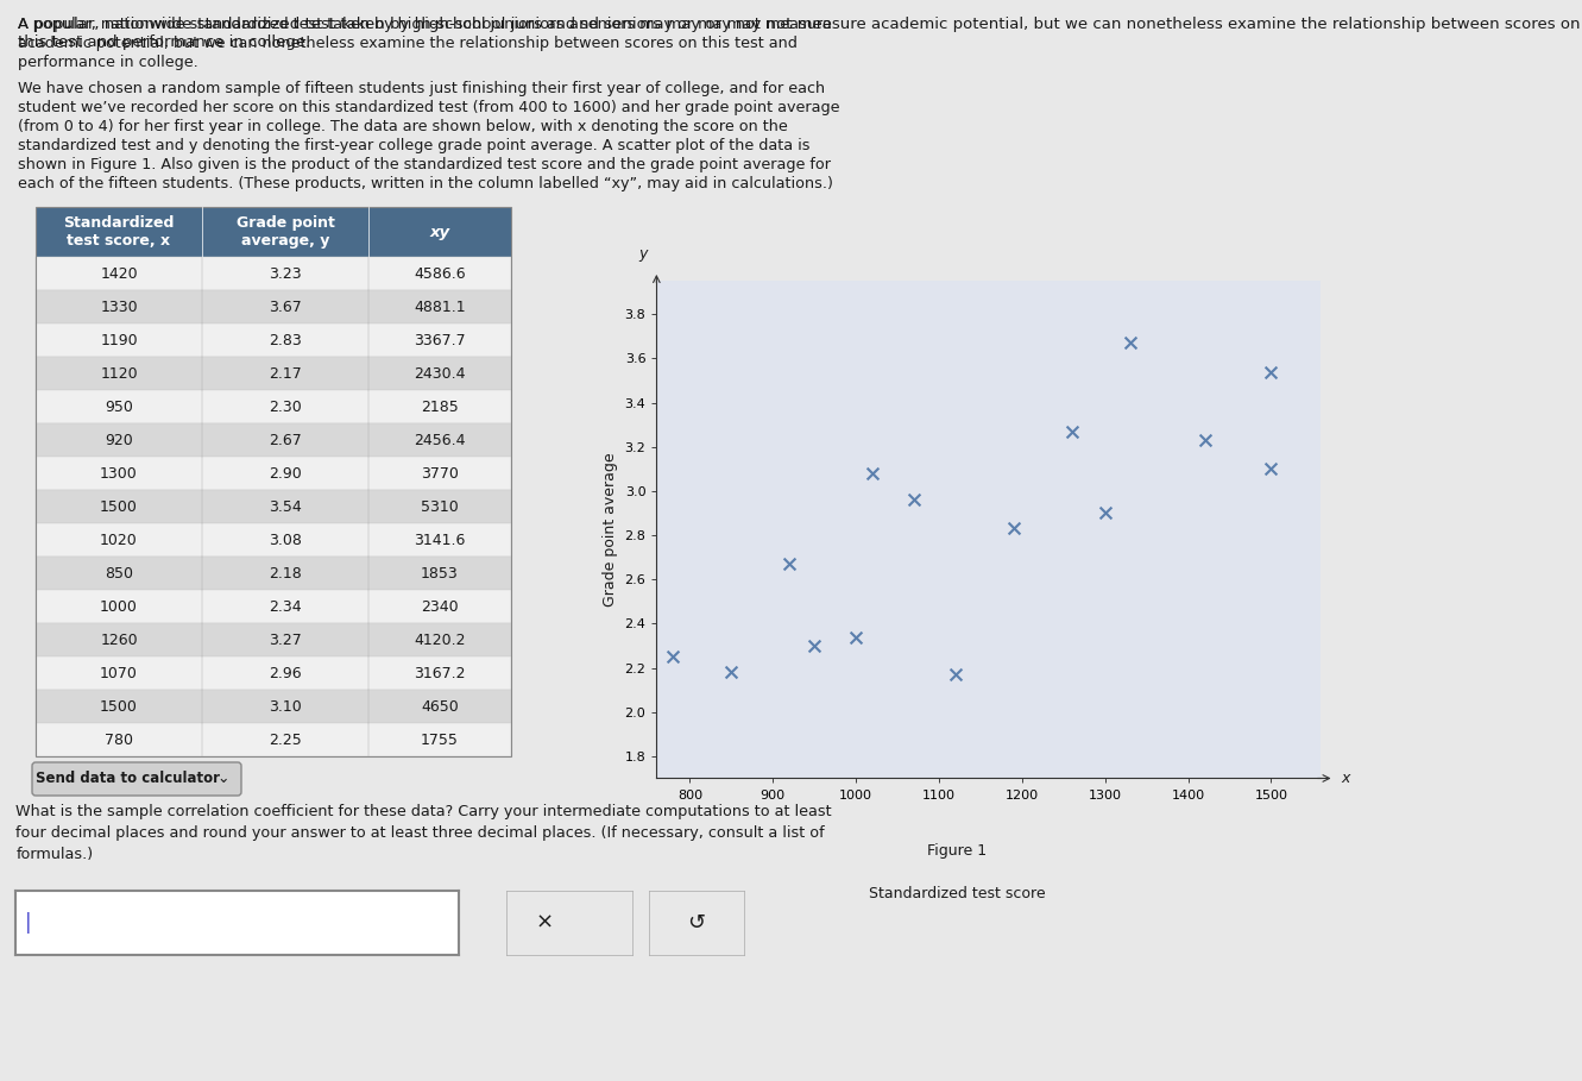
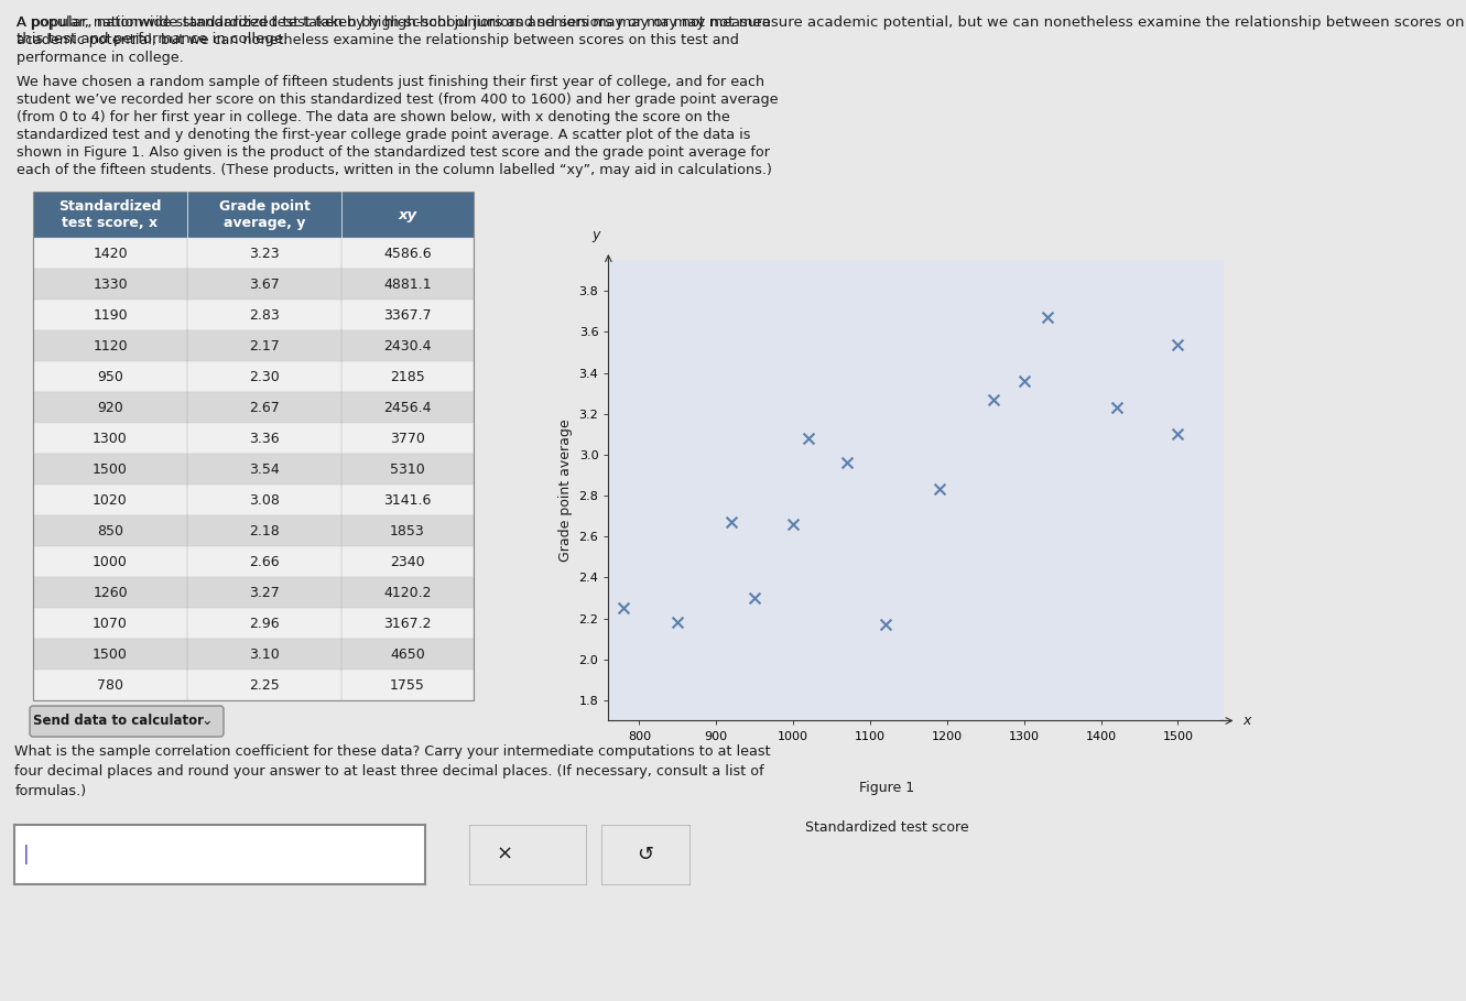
1000: 2.34 -> 2.66
1300: 2.90 -> 3.36
